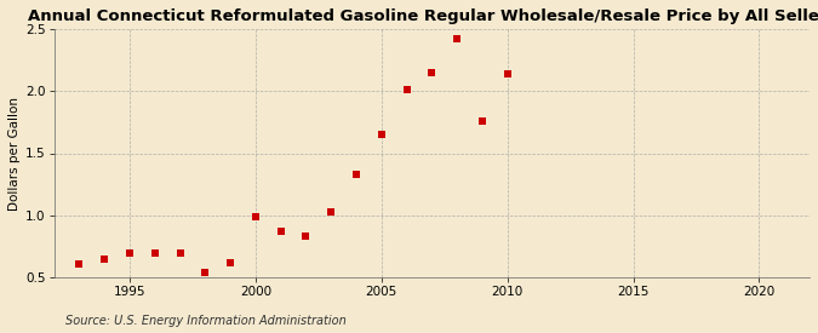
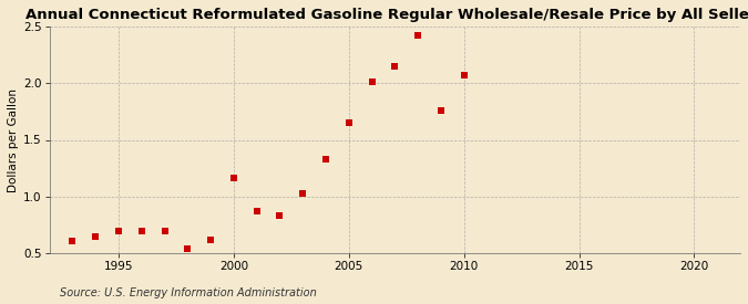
2000: 0.99 -> 1.16
2010: 2.14 -> 2.07
